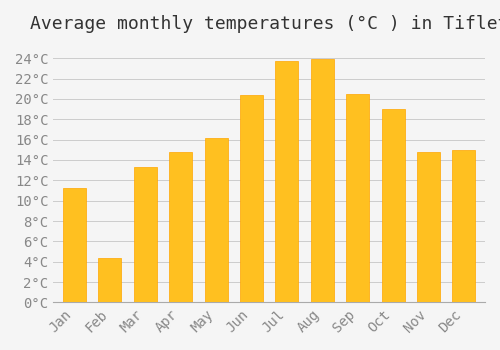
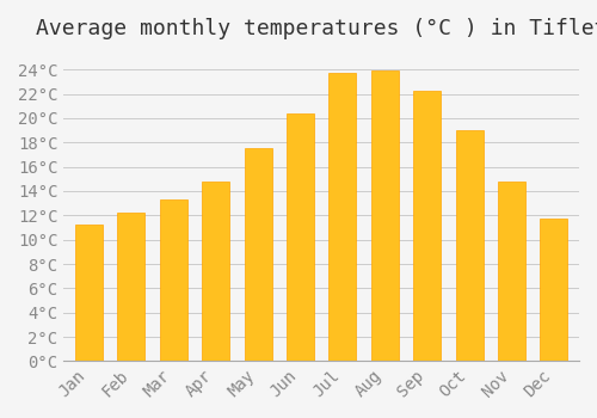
Feb: 4.4°C -> 12.2°C
May: 16.2°C -> 17.5°C
Sep: 20.5°C -> 22.2°C
Dec: 15.0°C -> 11.7°C
